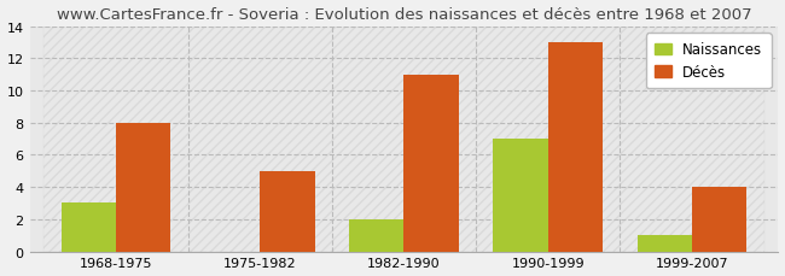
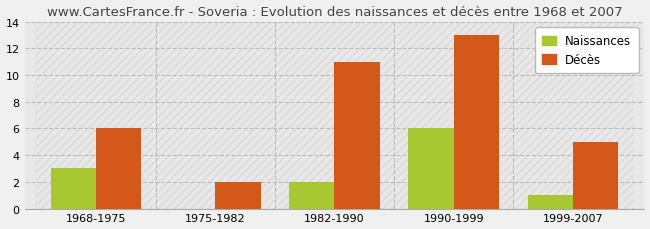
Décès/1968-1975: 8 -> 6
Décès/1975-1982: 5 -> 2
Naissances/1990-1999: 7 -> 6
Décès/1999-2007: 4 -> 5
